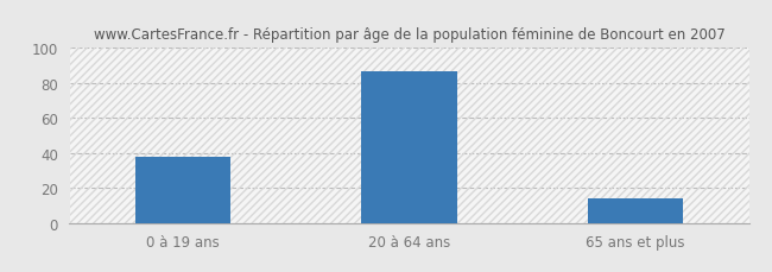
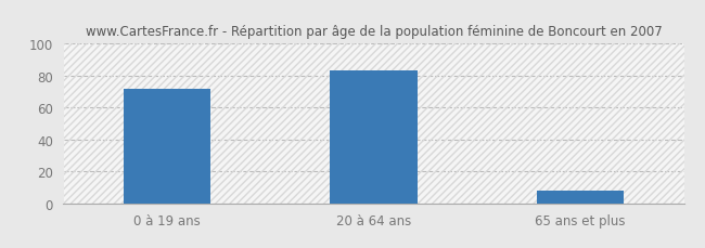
0 à 19 ans: 38 -> 72
20 à 64 ans: 87 -> 83
65 ans et plus: 14 -> 8
